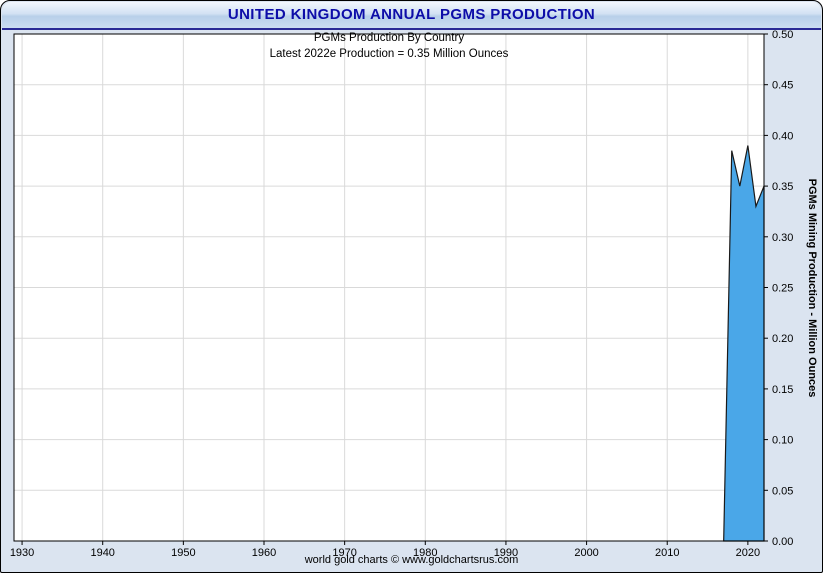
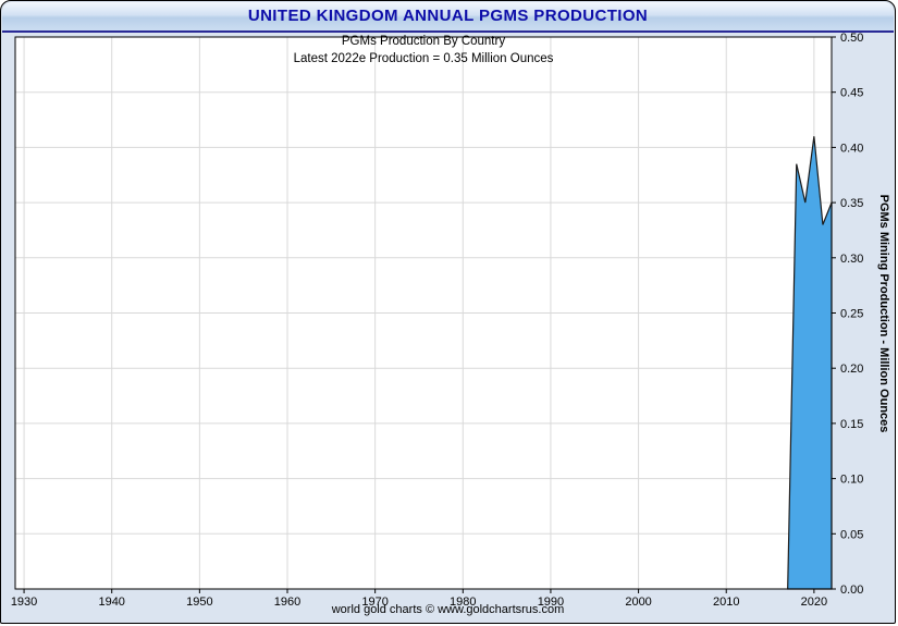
2020: 0.390 -> 0.410
